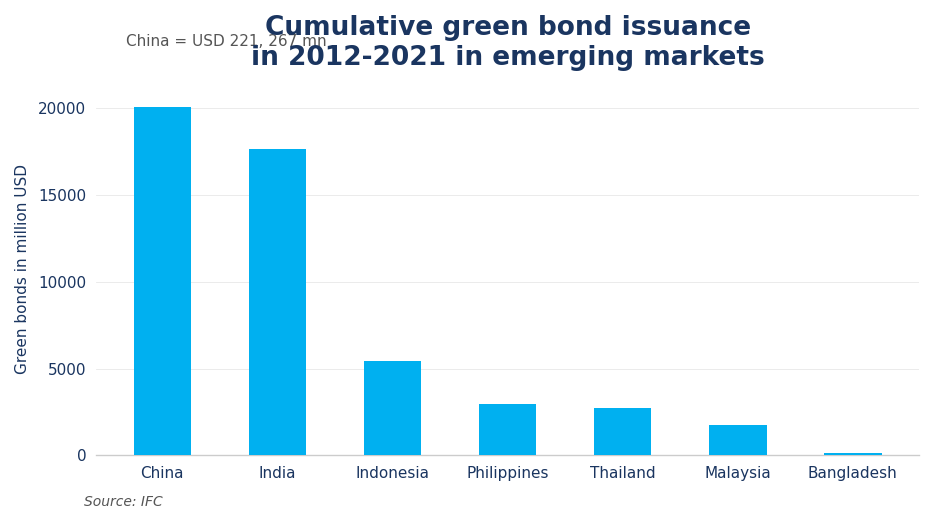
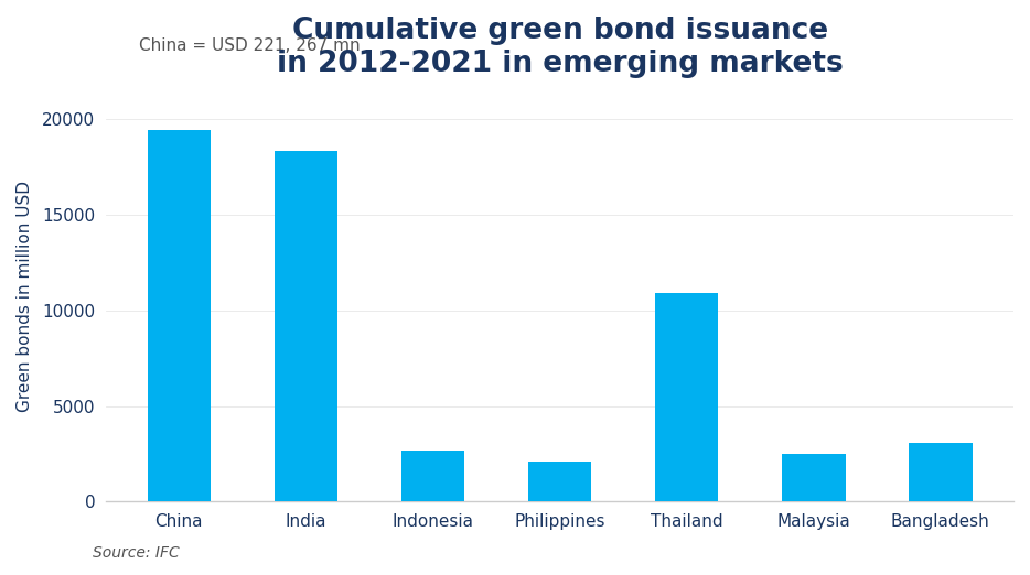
China: 20000 -> 19400
India: 17600 -> 18300
Indonesia: 5400 -> 2700
Philippines: 3000 -> 2100
Thailand: 2800 -> 10900
Malaysia: 1800 -> 2500
Bangladesh: 100 -> 3100
